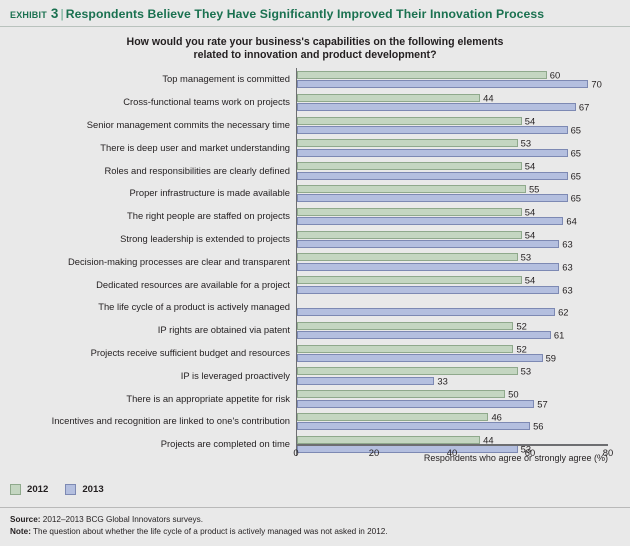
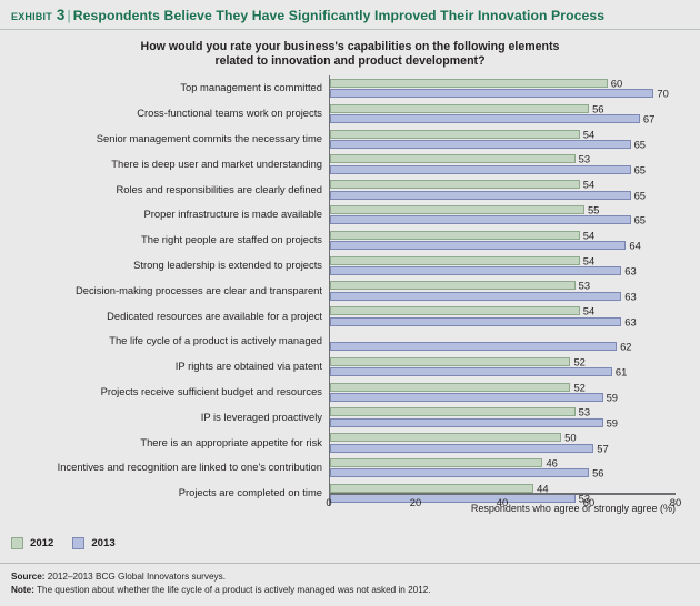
2012/Cross-functional teams work on projects: 44 -> 56
2013/IP is leveraged proactively: 33 -> 59
